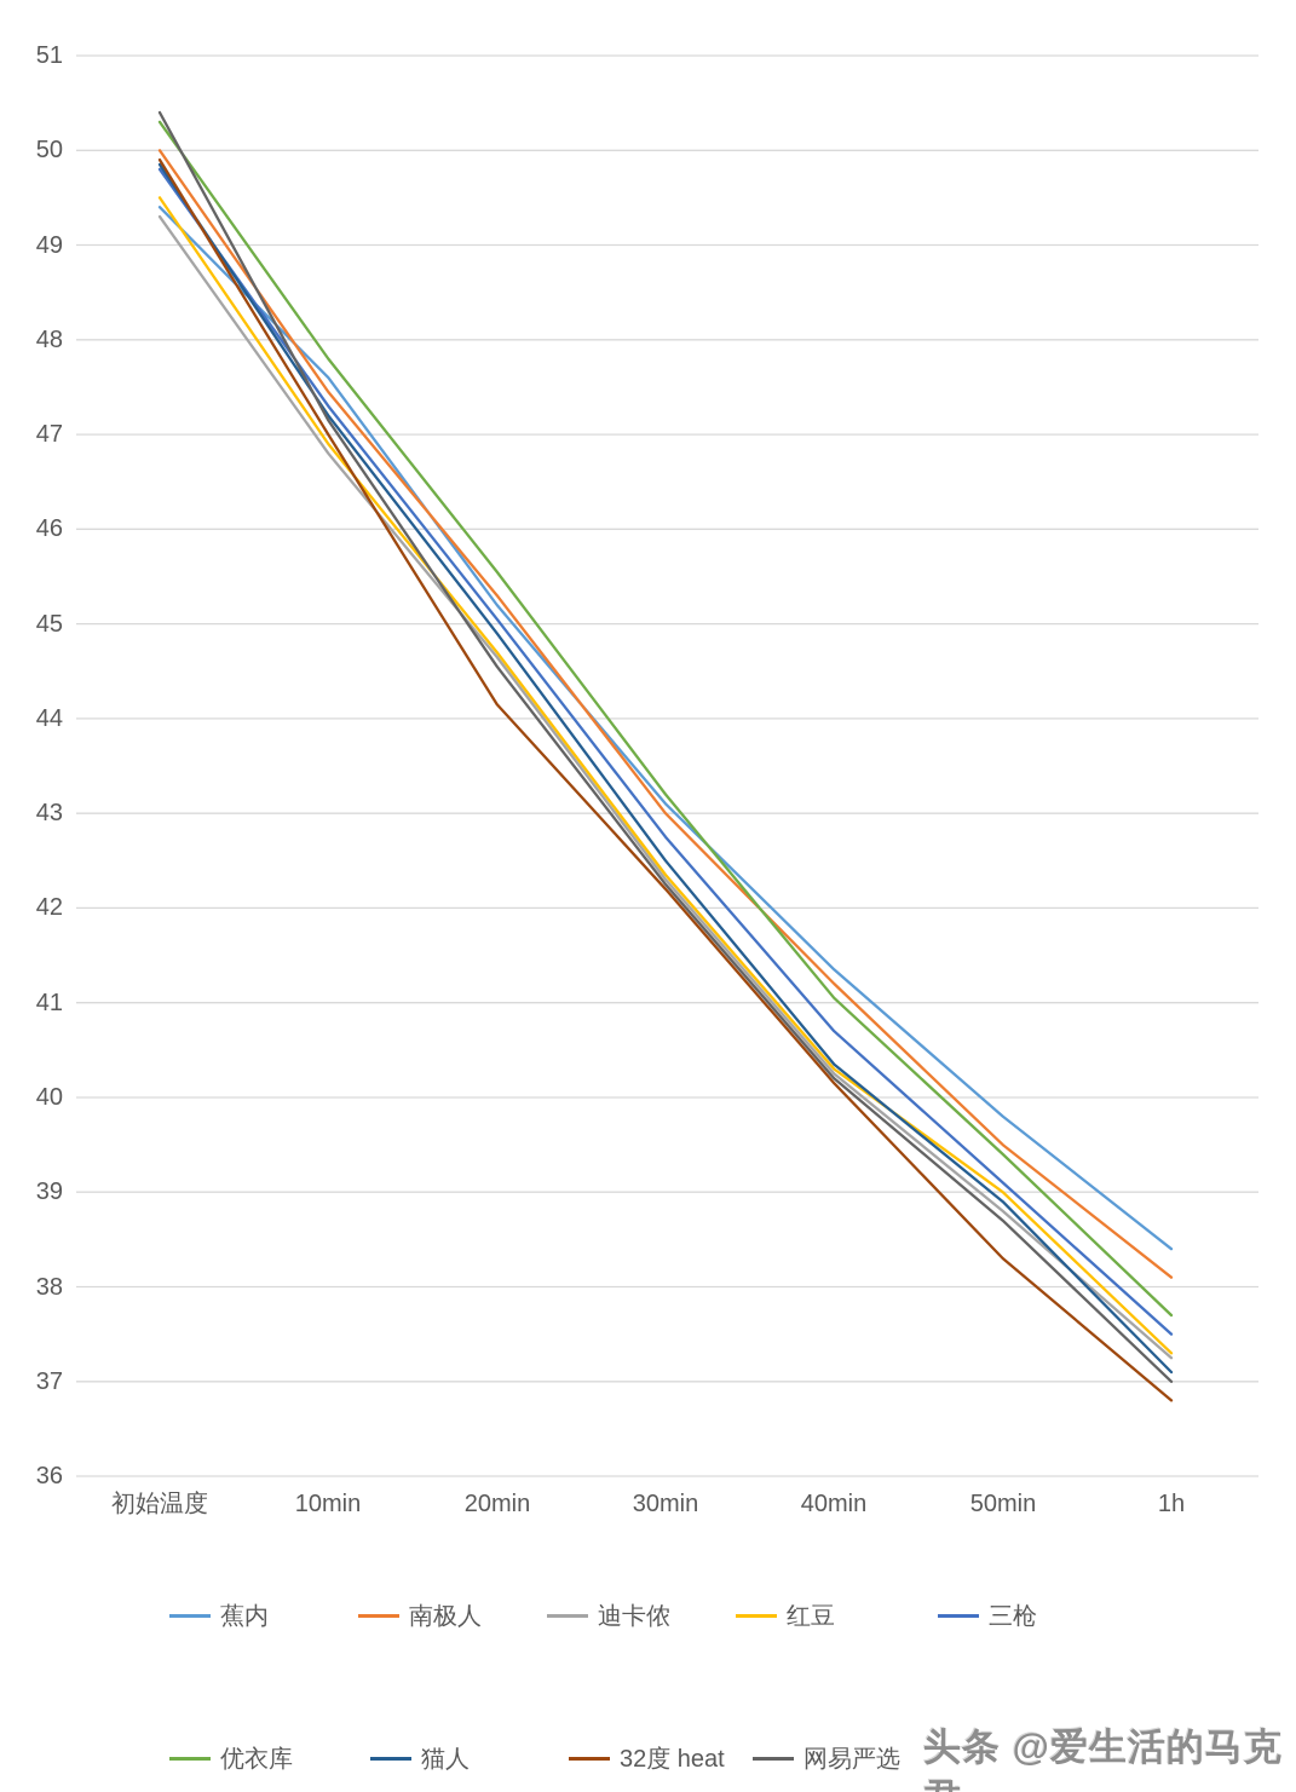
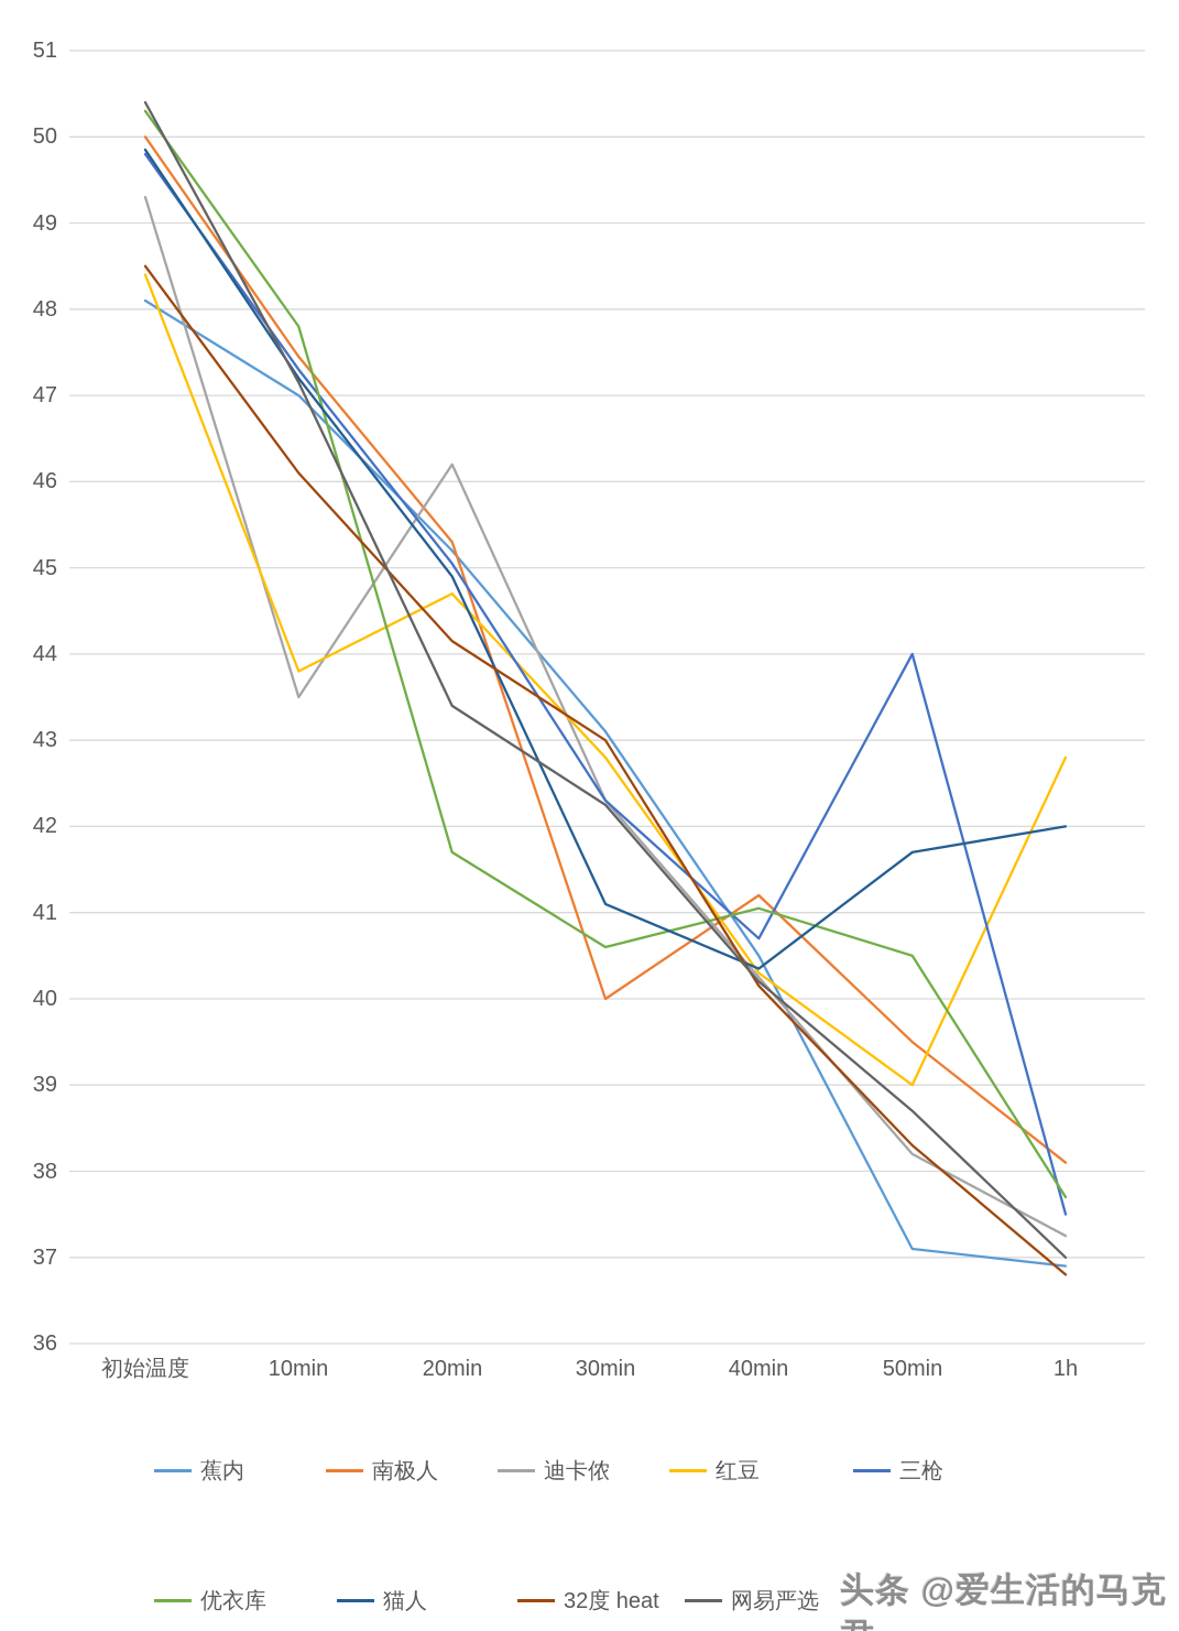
蕉内/初始温度: 49.4 -> 48.1
红豆/初始温度: 49.5 -> 48.4
32度 heat/初始温度: 49.9 -> 48.5
蕉内/10min: 47.6 -> 47.0
迪卡侬/10min: 46.8 -> 43.5
红豆/10min: 46.9 -> 43.8
32度 heat/10min: 47.0 -> 46.1
迪卡侬/20min: 44.6 -> 46.2
优衣库/20min: 45.5 -> 41.7
网易严选/20min: 44.5 -> 43.4
南极人/30min: 43.0 -> 40.0
红豆/30min: 42.4 -> 42.8
三枪/30min: 42.8 -> 42.3
优衣库/30min: 43.2 -> 40.6
猫人/30min: 42.5 -> 41.1
32度 heat/30min: 42.2 -> 43.0
蕉内/40min: 41.4 -> 40.5
蕉内/50min: 39.8 -> 37.1
迪卡侬/50min: 38.8 -> 38.2
三枪/50min: 39.1 -> 44.0
优衣库/50min: 39.4 -> 40.5
猫人/50min: 38.9 -> 41.7
蕉内/1h: 38.4 -> 36.9
红豆/1h: 37.3 -> 42.8
猫人/1h: 37.1 -> 42.0
